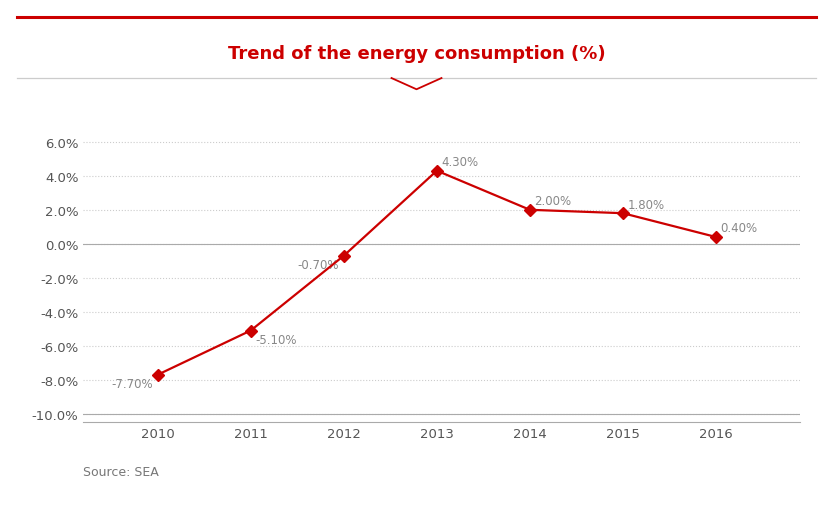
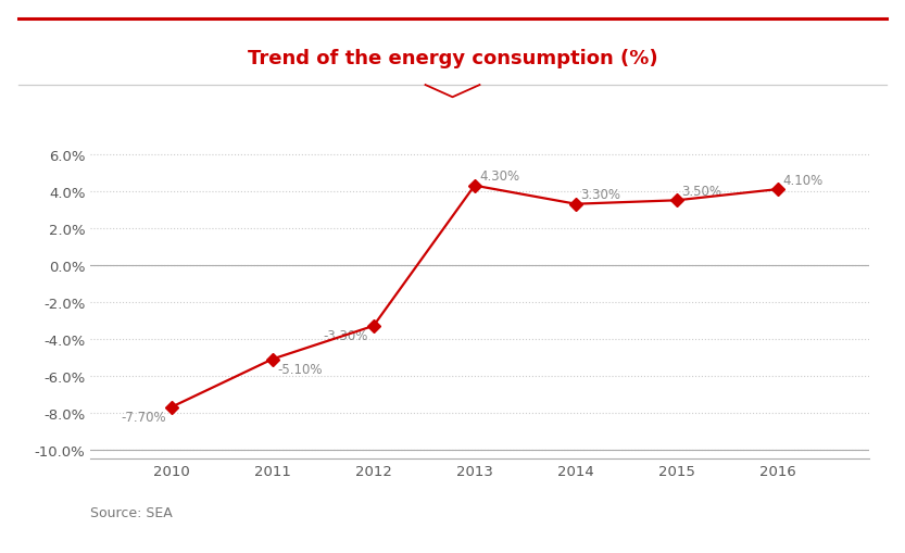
2012: -0.70% -> -3.30%
2014: 2.00% -> 3.30%
2015: 1.80% -> 3.50%
2016: 0.40% -> 4.10%
